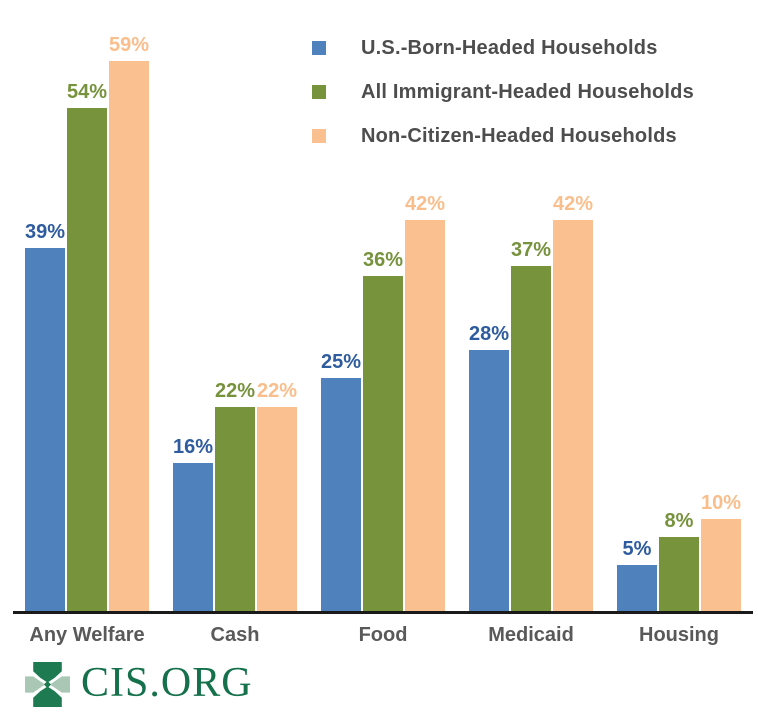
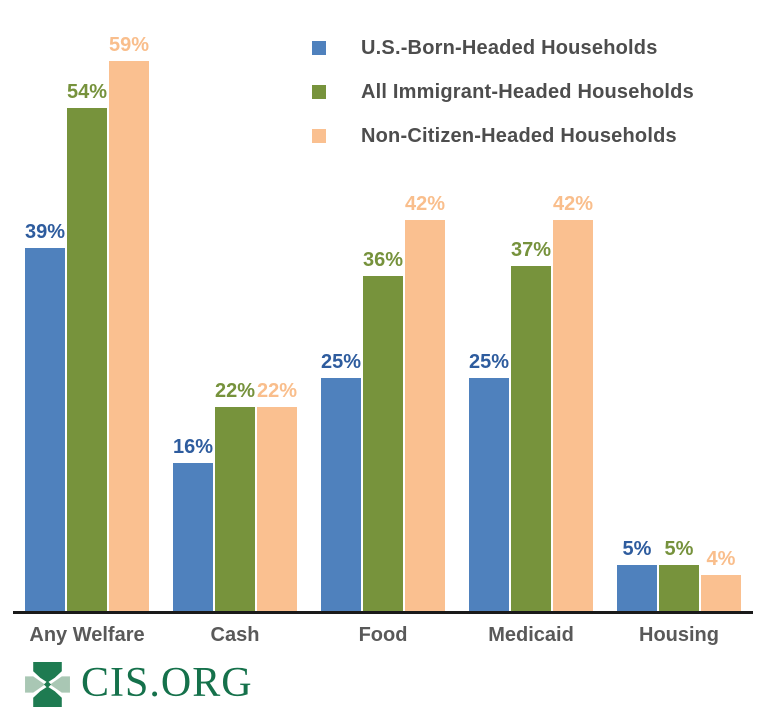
U.S.-Born-Headed Households/Medicaid: 28% -> 25%
All Immigrant-Headed Households/Housing: 8% -> 5%
Non-Citizen-Headed Households/Housing: 10% -> 4%
